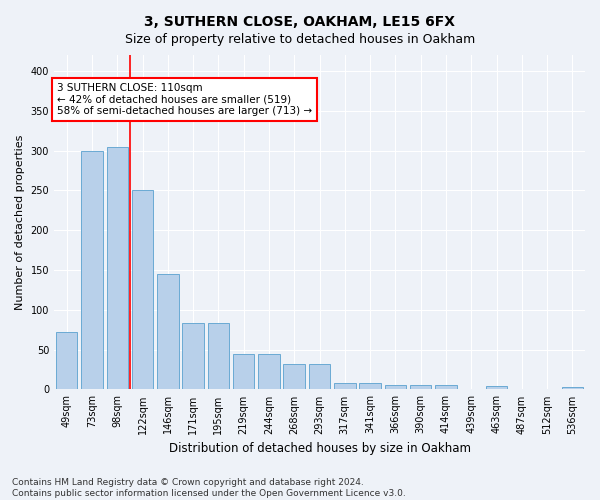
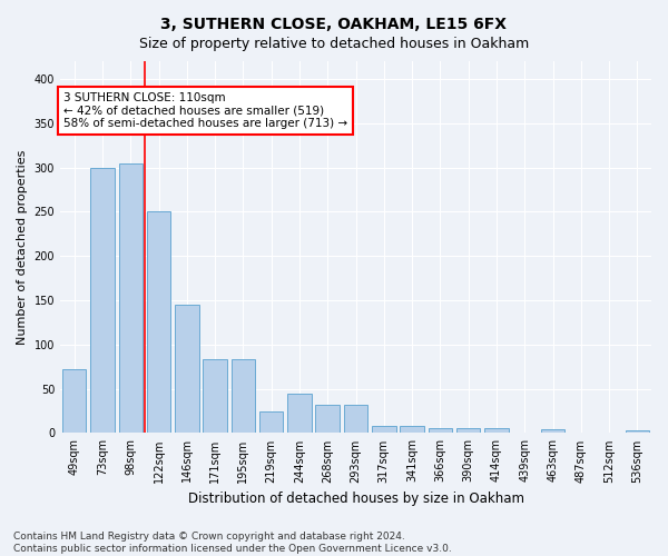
219sqm: 45 -> 24
